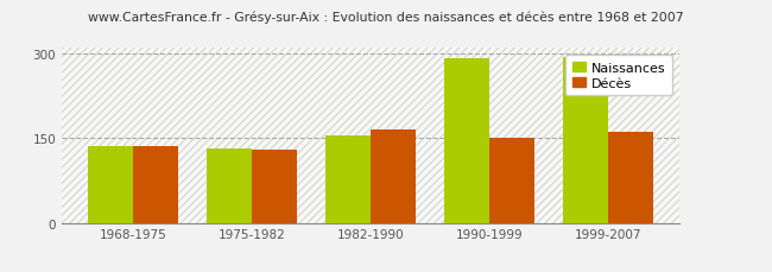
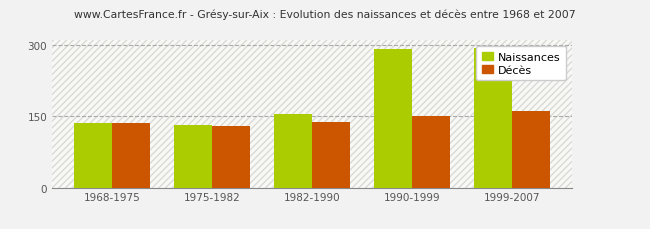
Décès/1982-1990: 165 -> 138
